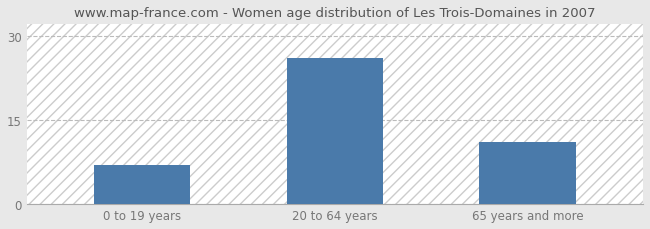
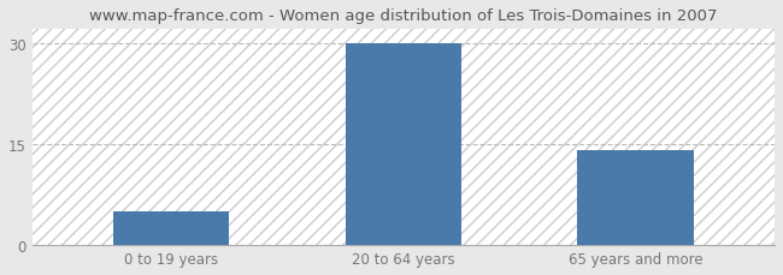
0 to 19 years: 7 -> 5
20 to 64 years: 26 -> 30
65 years and more: 11 -> 14
